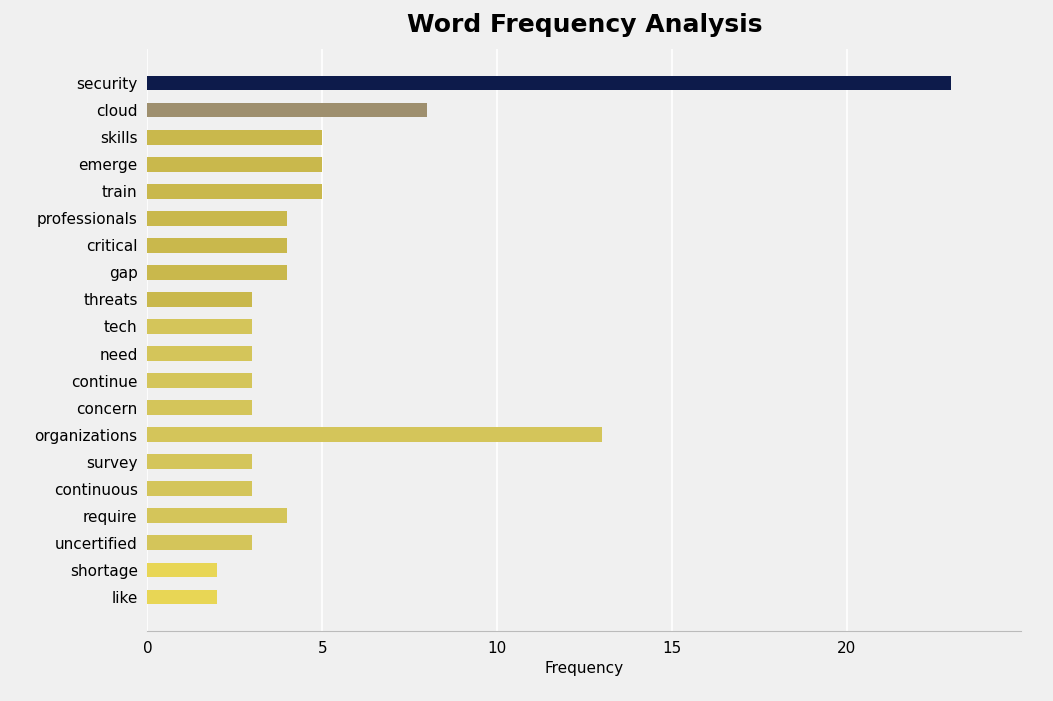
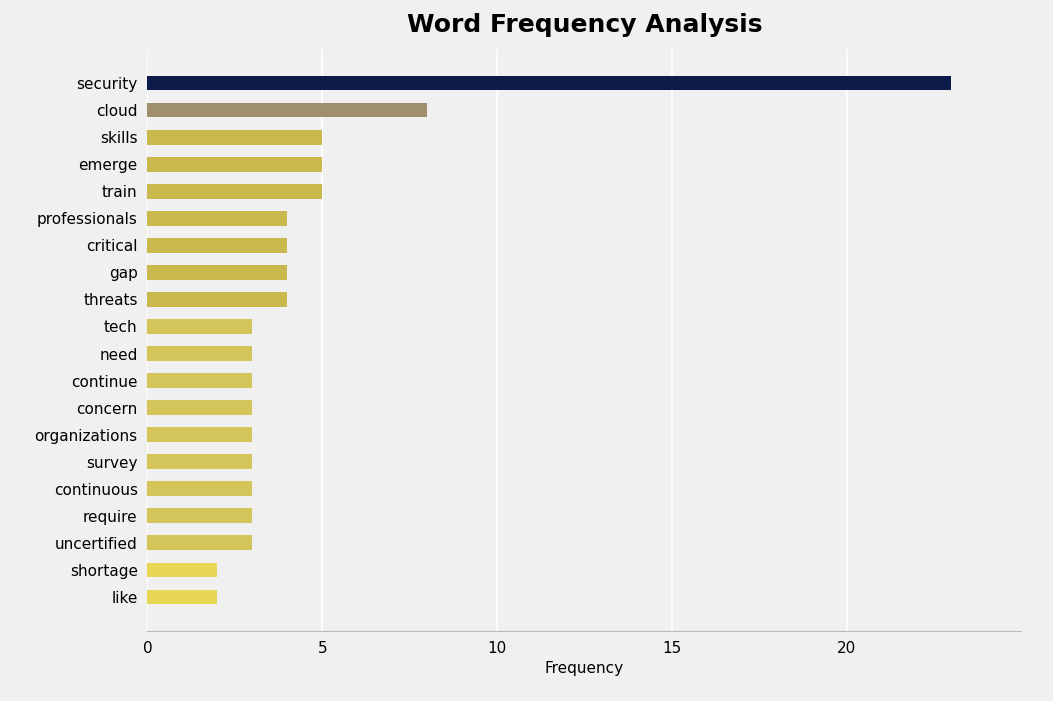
threats: 3 -> 4
organizations: 13 -> 3
require: 4 -> 3
